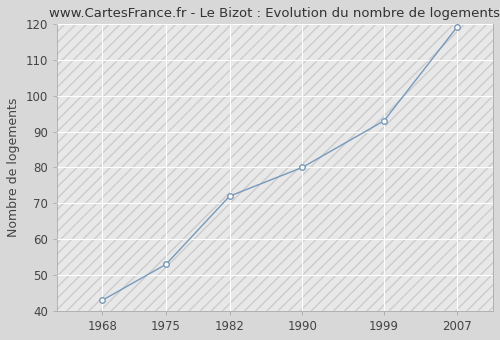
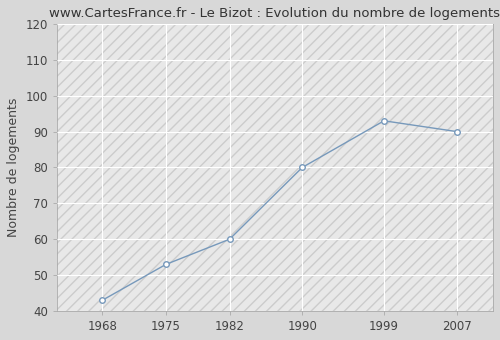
1982: 72 -> 60
2007: 119 -> 90
